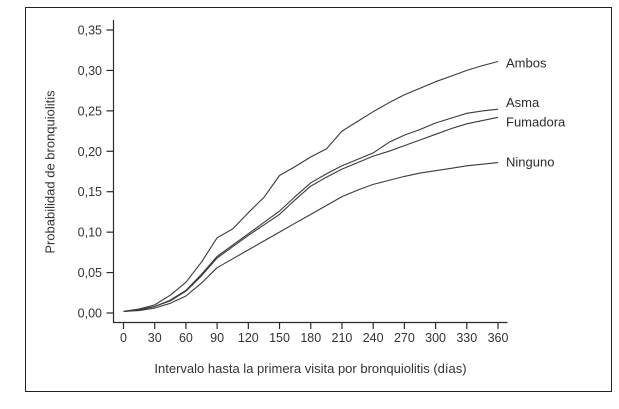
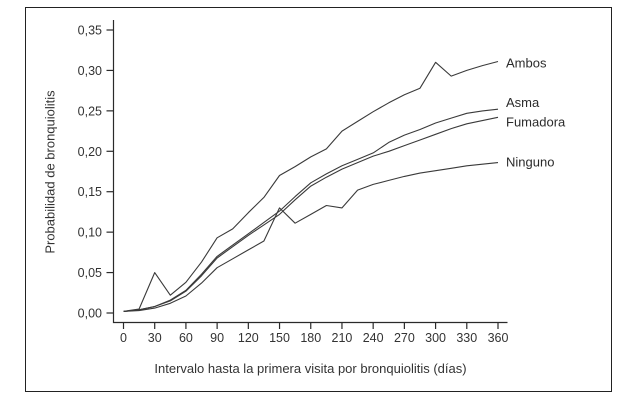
Ambos/30: 0,01 -> 0,05
Ninguno/150: 0,10 -> 0,13
Ninguno/210: 0,14 -> 0,13
Ambos/300: 0,29 -> 0,31
